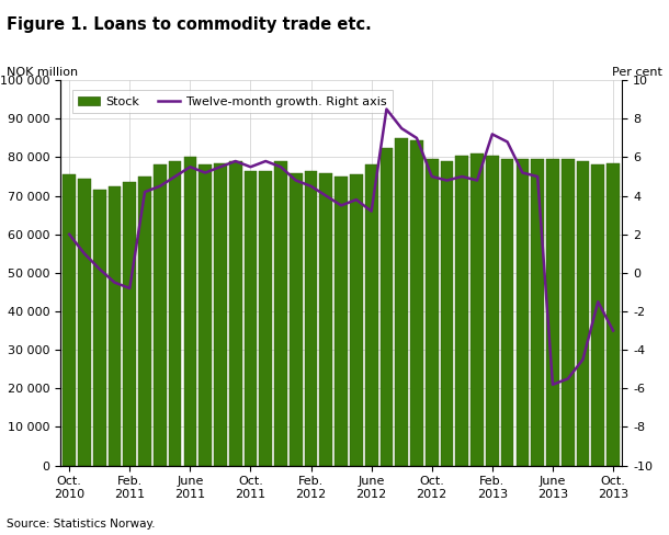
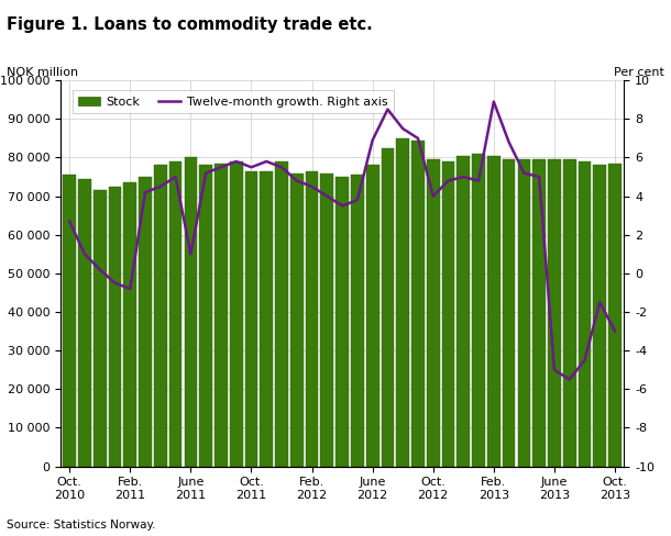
Twelve-month growth. Right axis/Oct. 2010: 2.0 -> 2.7
Twelve-month growth. Right axis/June 2011: 5.5 -> 1.0
Twelve-month growth. Right axis/June 2012: 3.2 -> 6.9
Twelve-month growth. Right axis/Oct. 2012: 5.0 -> 4.0
Twelve-month growth. Right axis/Feb. 2013: 7.2 -> 8.9
Twelve-month growth. Right axis/June 2013: -5.8 -> -5.0
